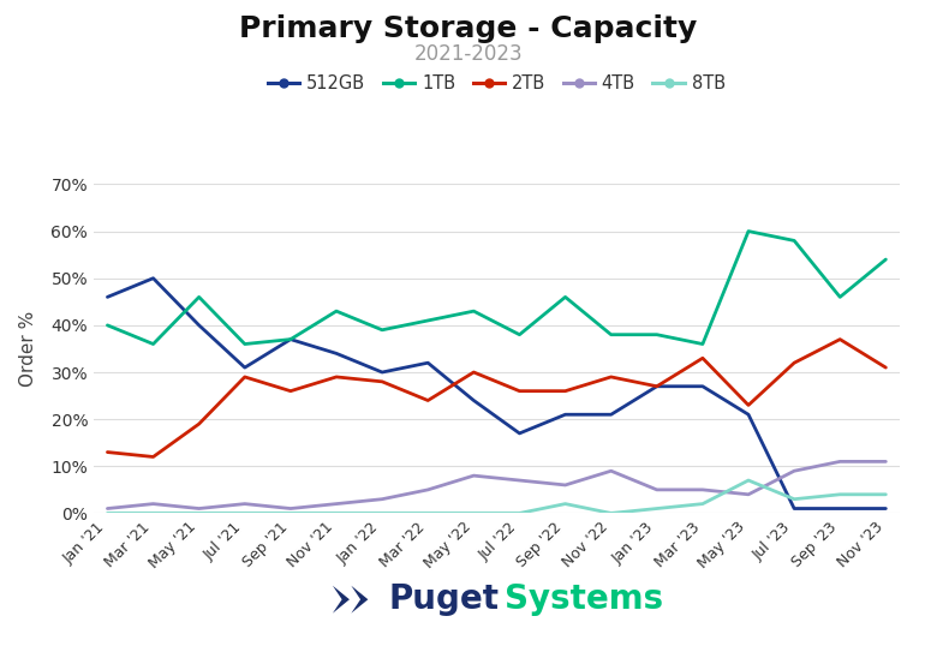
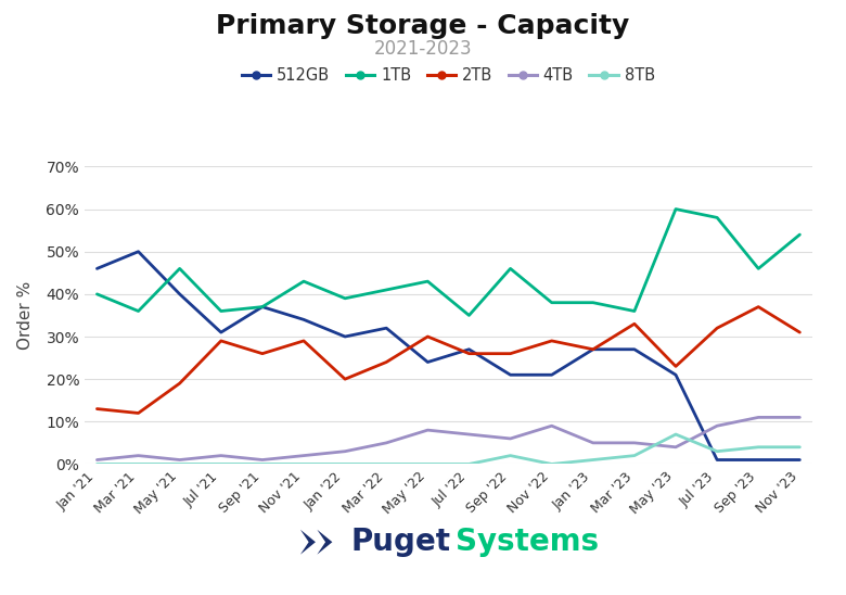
2TB/Jan '22: 28% -> 20%
512GB/Jul '22: 17% -> 27%
1TB/Jul '22: 38% -> 35%
